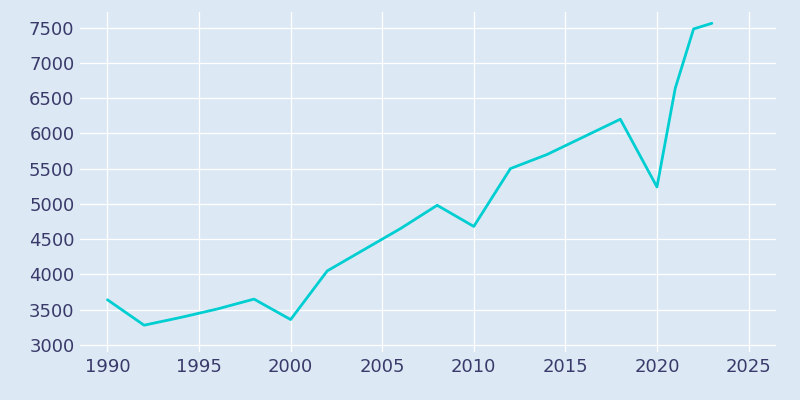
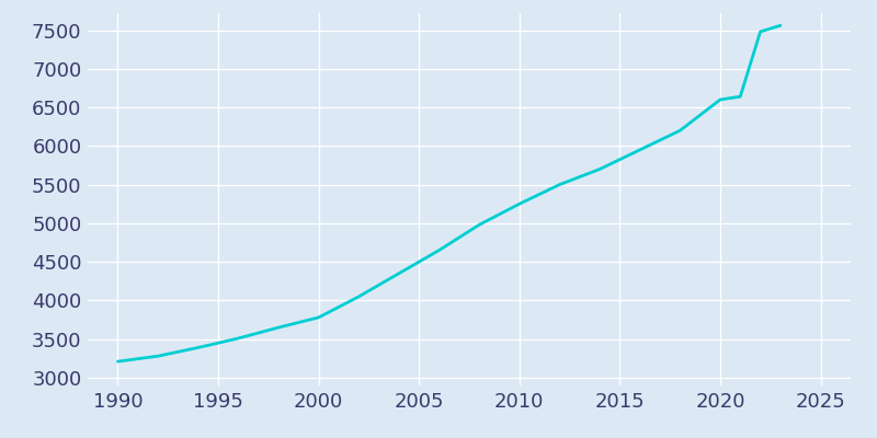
1990: 3640 -> 3210
2000: 3360 -> 3780
2010: 4680 -> 5250
2020: 5240 -> 6600
